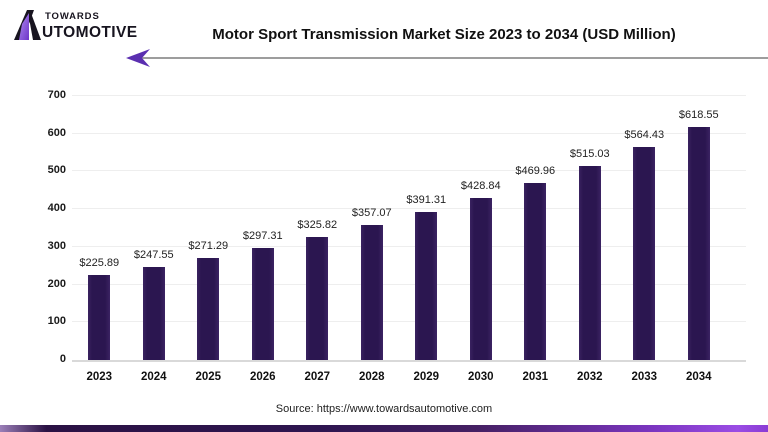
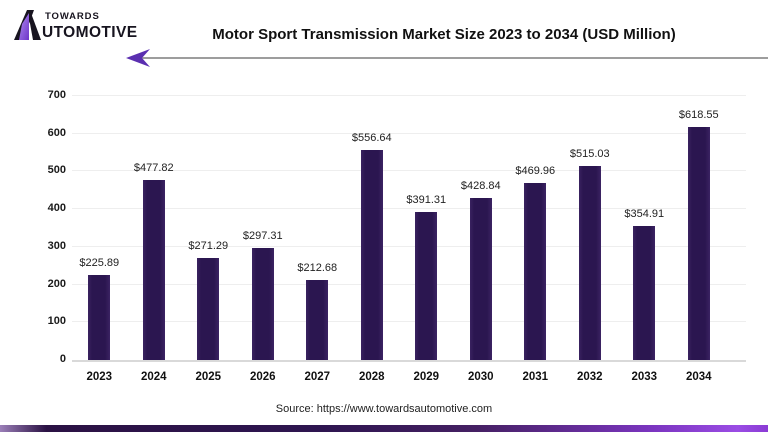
2024: $247.55 -> $477.82
2027: $325.82 -> $212.68
2028: $357.07 -> $556.64
2033: $564.43 -> $354.91
